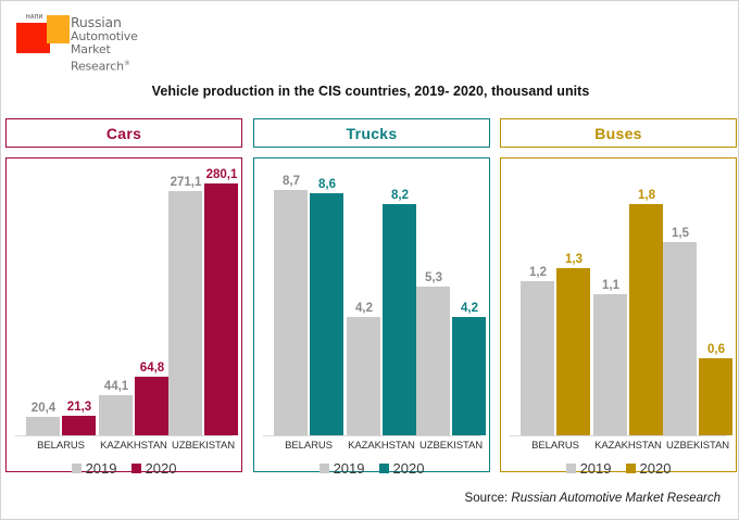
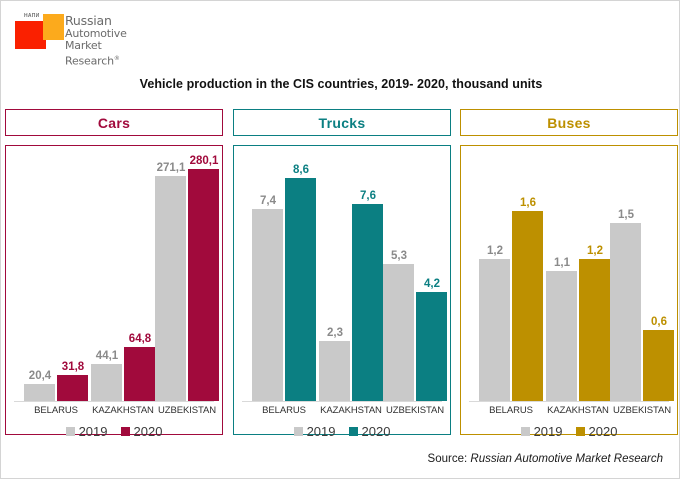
Cars/2020/BELARUS: 21,3 -> 31,8
Trucks/2019/BELARUS: 8,7 -> 7,4
Trucks/2019/KAZAKHSTAN: 4,2 -> 2,3
Trucks/2020/KAZAKHSTAN: 8,2 -> 7,6
Buses/2020/BELARUS: 1,3 -> 1,6
Buses/2020/KAZAKHSTAN: 1,8 -> 1,2
